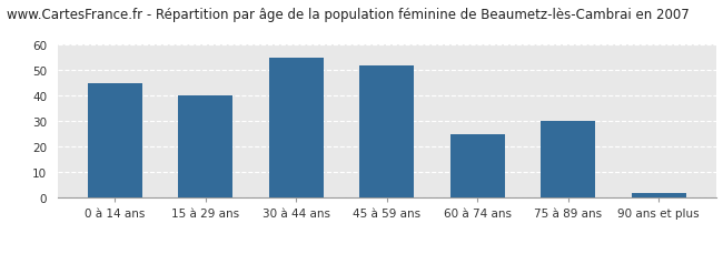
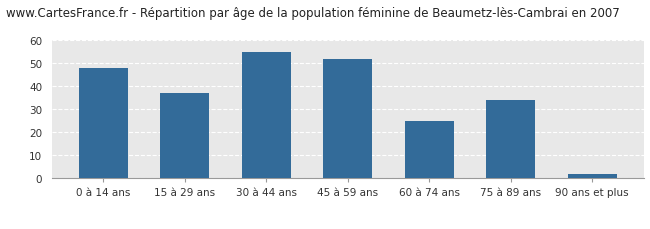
0 à 14 ans: 45 -> 48
15 à 29 ans: 40 -> 37
75 à 89 ans: 30 -> 34
